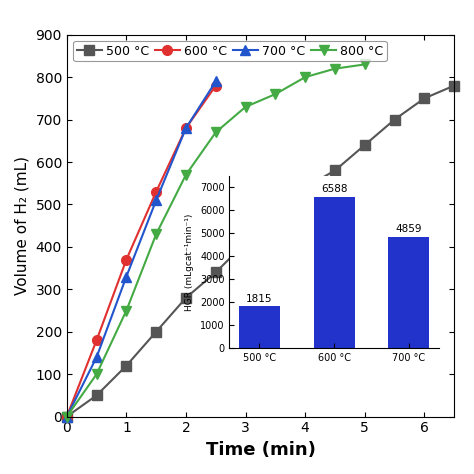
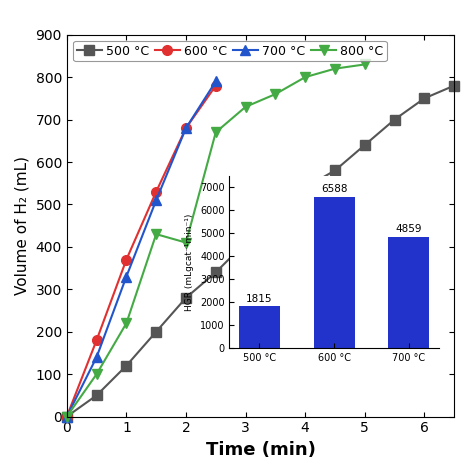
800 °C/1: 250 -> 220
800 °C/2: 570 -> 410
